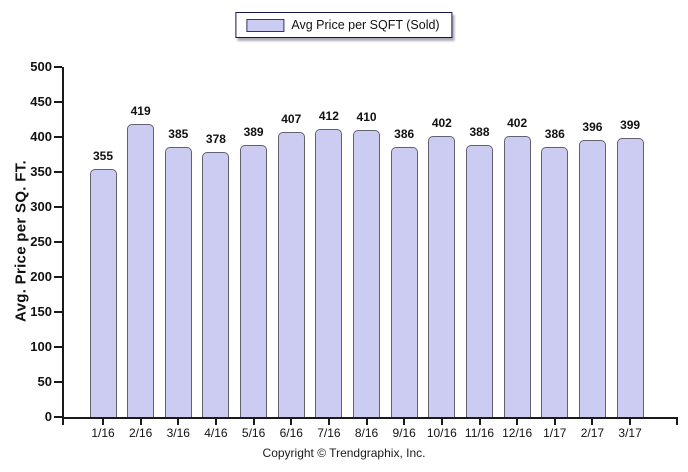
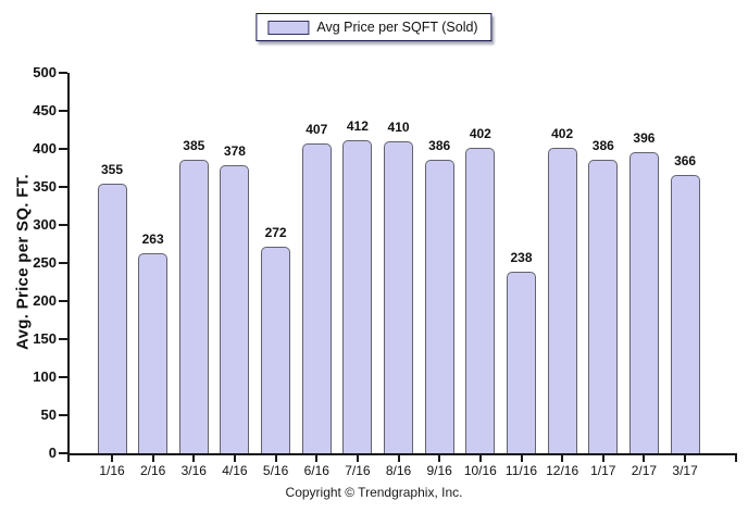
2/16: 419 -> 263
5/16: 389 -> 272
11/16: 388 -> 238
3/17: 399 -> 366
